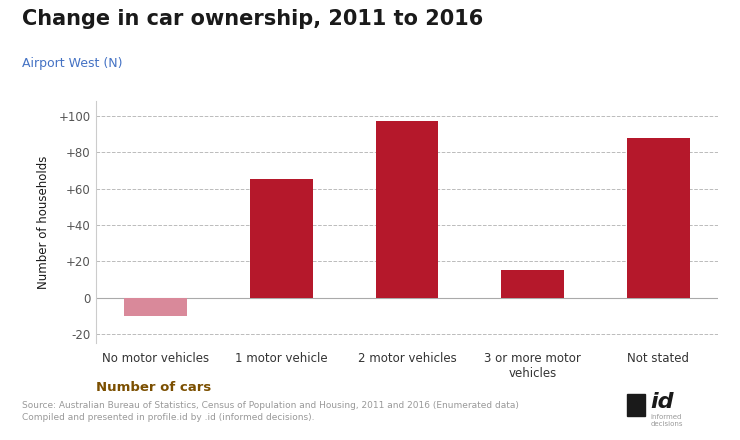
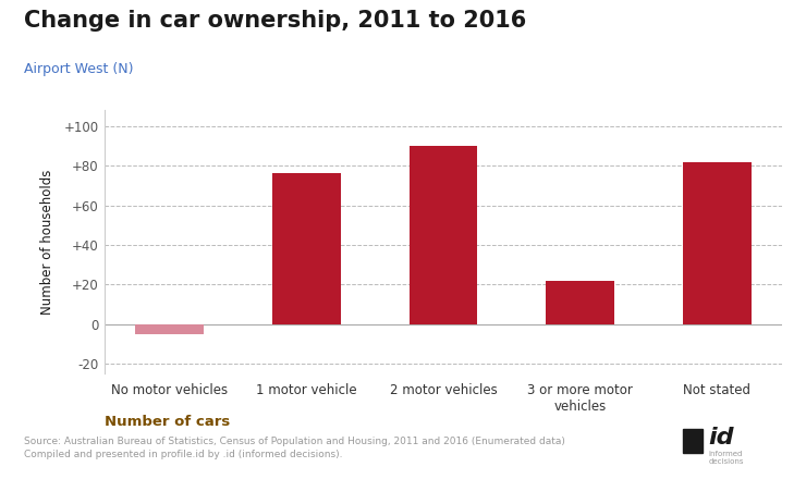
No motor vehicles: -10 -> -5
1 motor vehicle: 65 -> 76
2 motor vehicles: 97 -> 90
3 or more motor vehicles: 15 -> 22
Not stated: 88 -> 82
